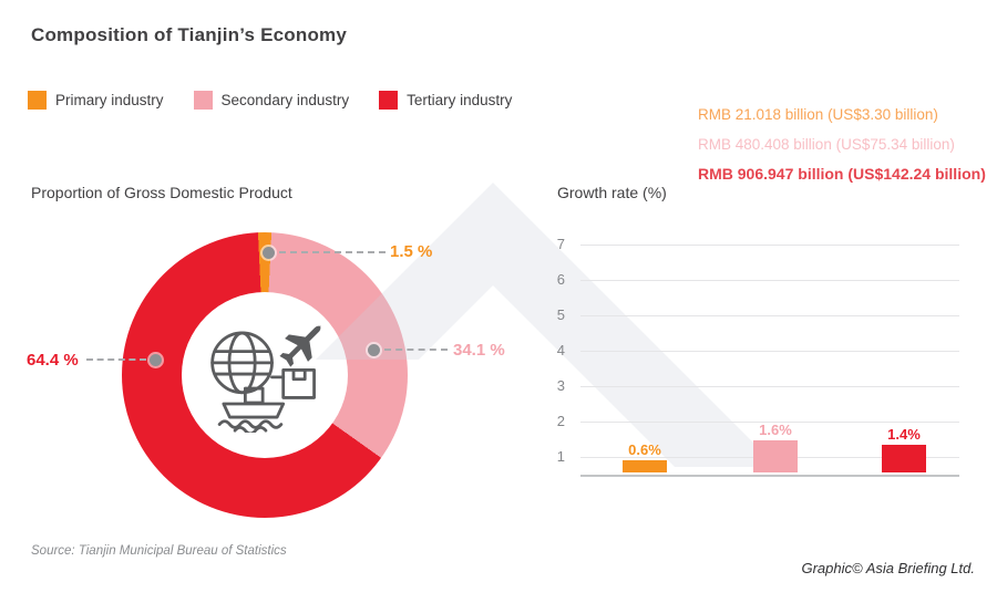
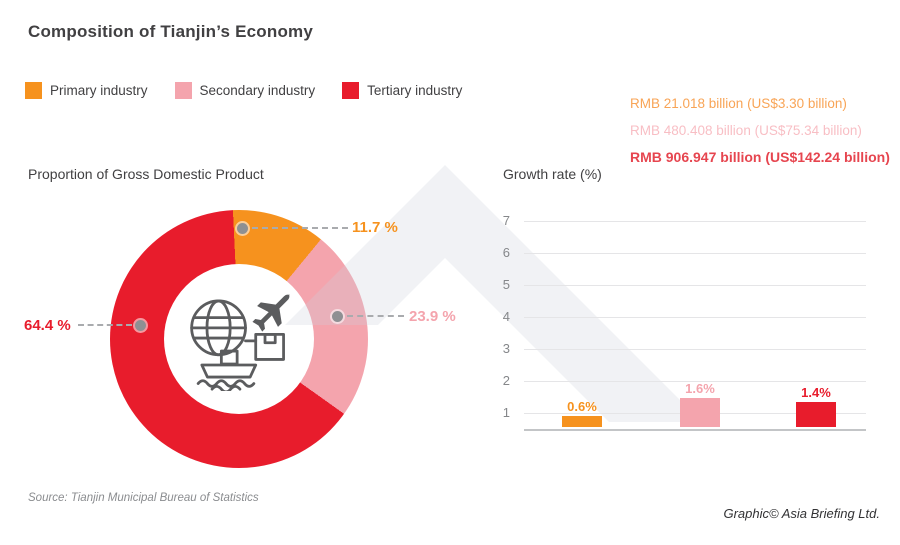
Proportion of Gross Domestic Product/Primary industry: 1.5 -> 11.7
Proportion of Gross Domestic Product/Secondary industry: 34.1 -> 23.9
